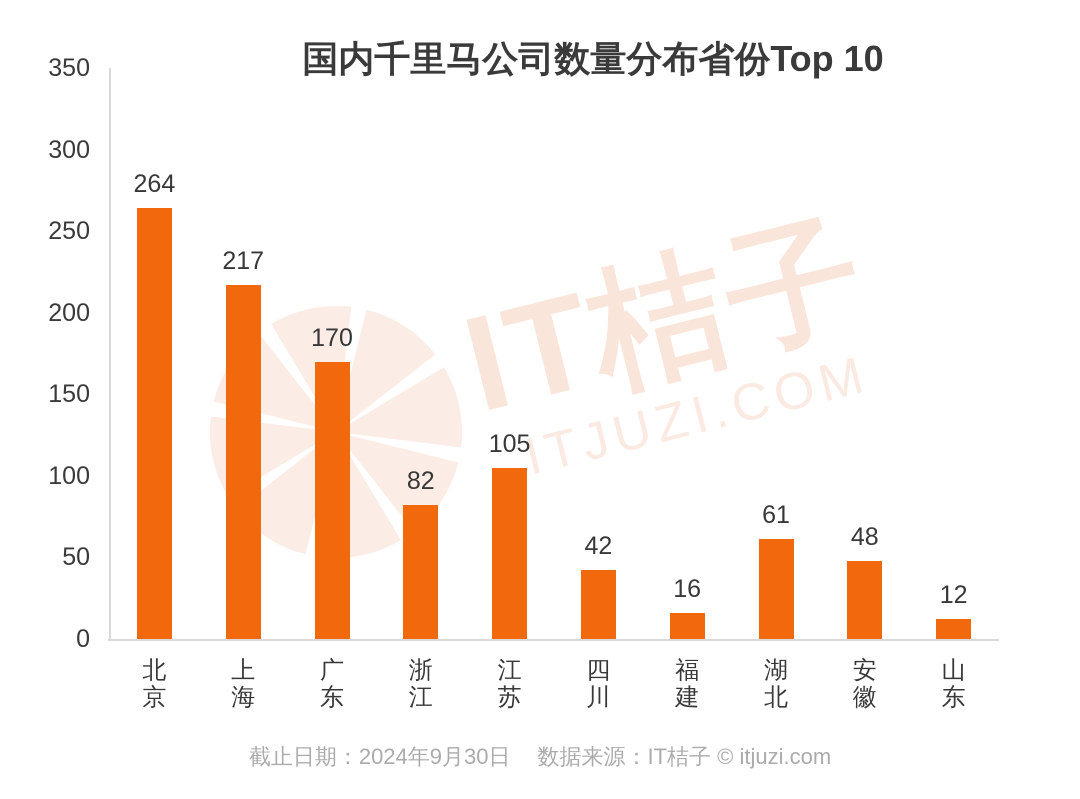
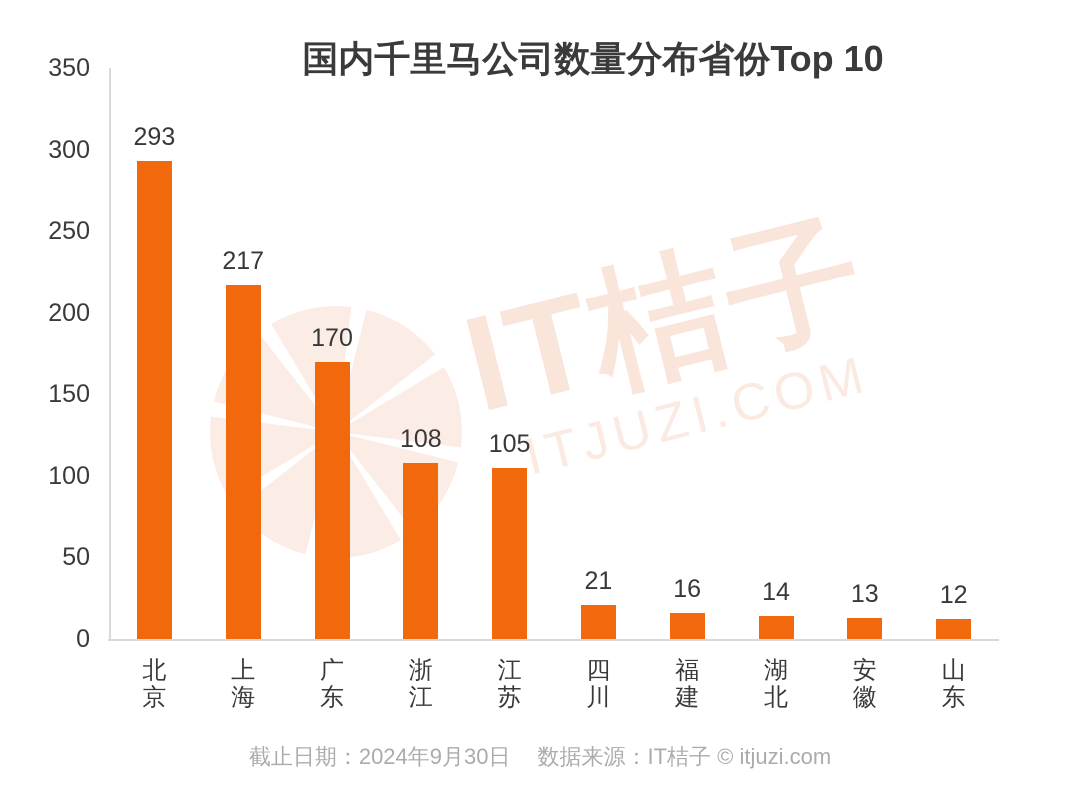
北京: 264 -> 293
浙江: 82 -> 108
四川: 42 -> 21
湖北: 61 -> 14
安徽: 48 -> 13
